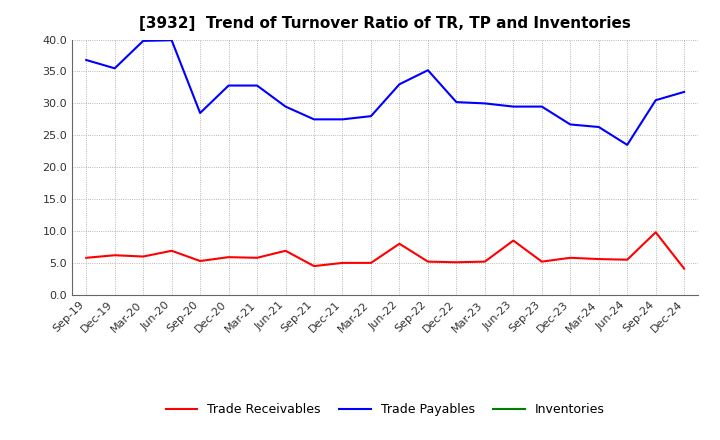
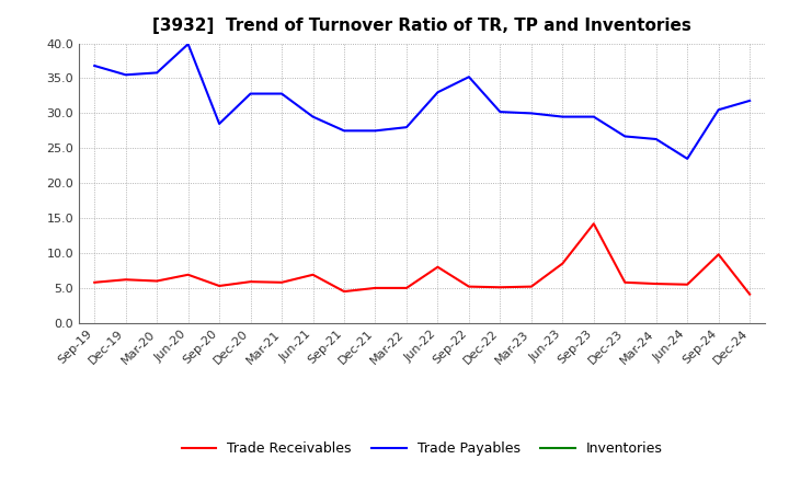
Trade Payables/Mar-20: 39.8 -> 35.8
Trade Receivables/Sep-23: 5.2 -> 14.2
